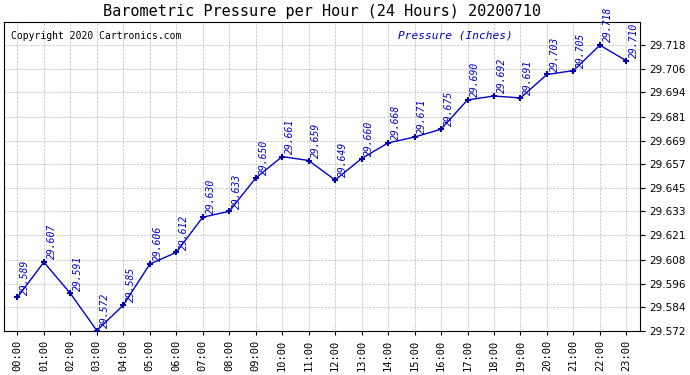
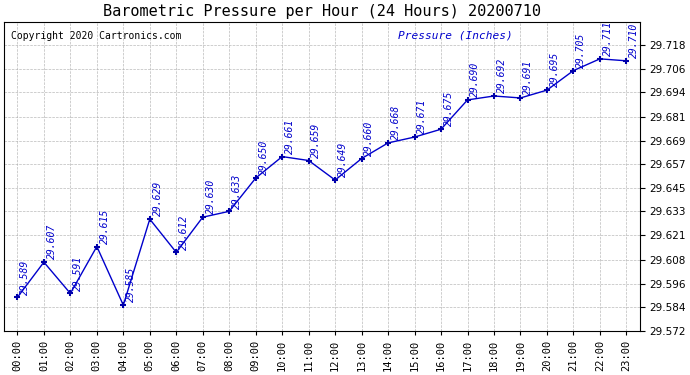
03:00: 29.572 -> 29.615
05:00: 29.606 -> 29.629
20:00: 29.703 -> 29.695
22:00: 29.718 -> 29.711
